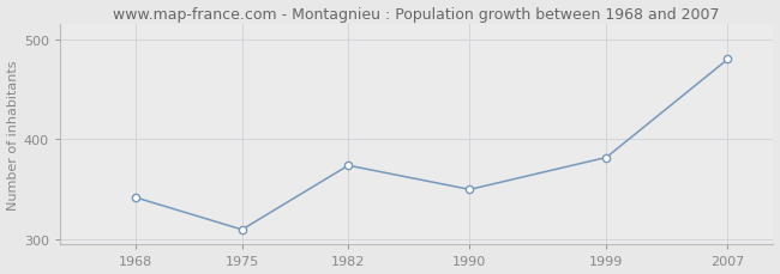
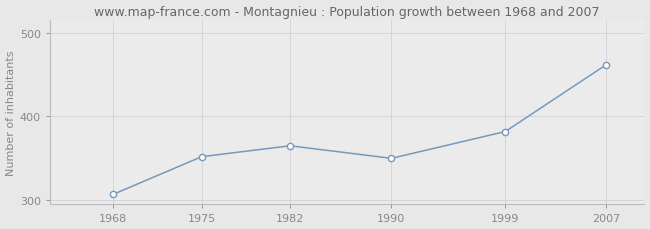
1968: 342 -> 307
1975: 310 -> 352
1982: 374 -> 365
2007: 480 -> 462
